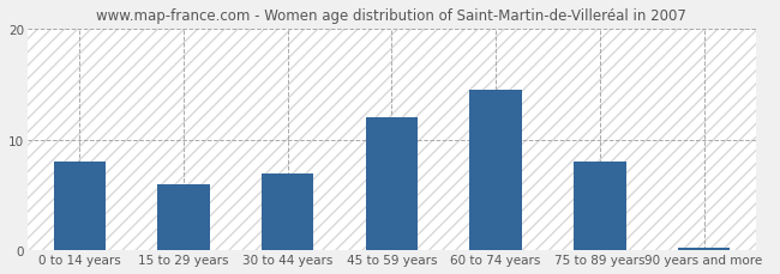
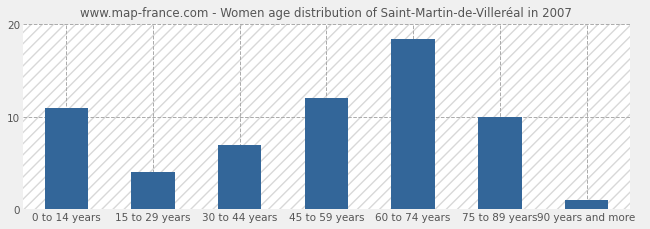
0 to 14 years: 8.0 -> 11.0
15 to 29 years: 6.0 -> 4.0
60 to 74 years: 14.5 -> 18.4
75 to 89 years: 8.0 -> 10.0
90 years and more: 0.3 -> 1.0
